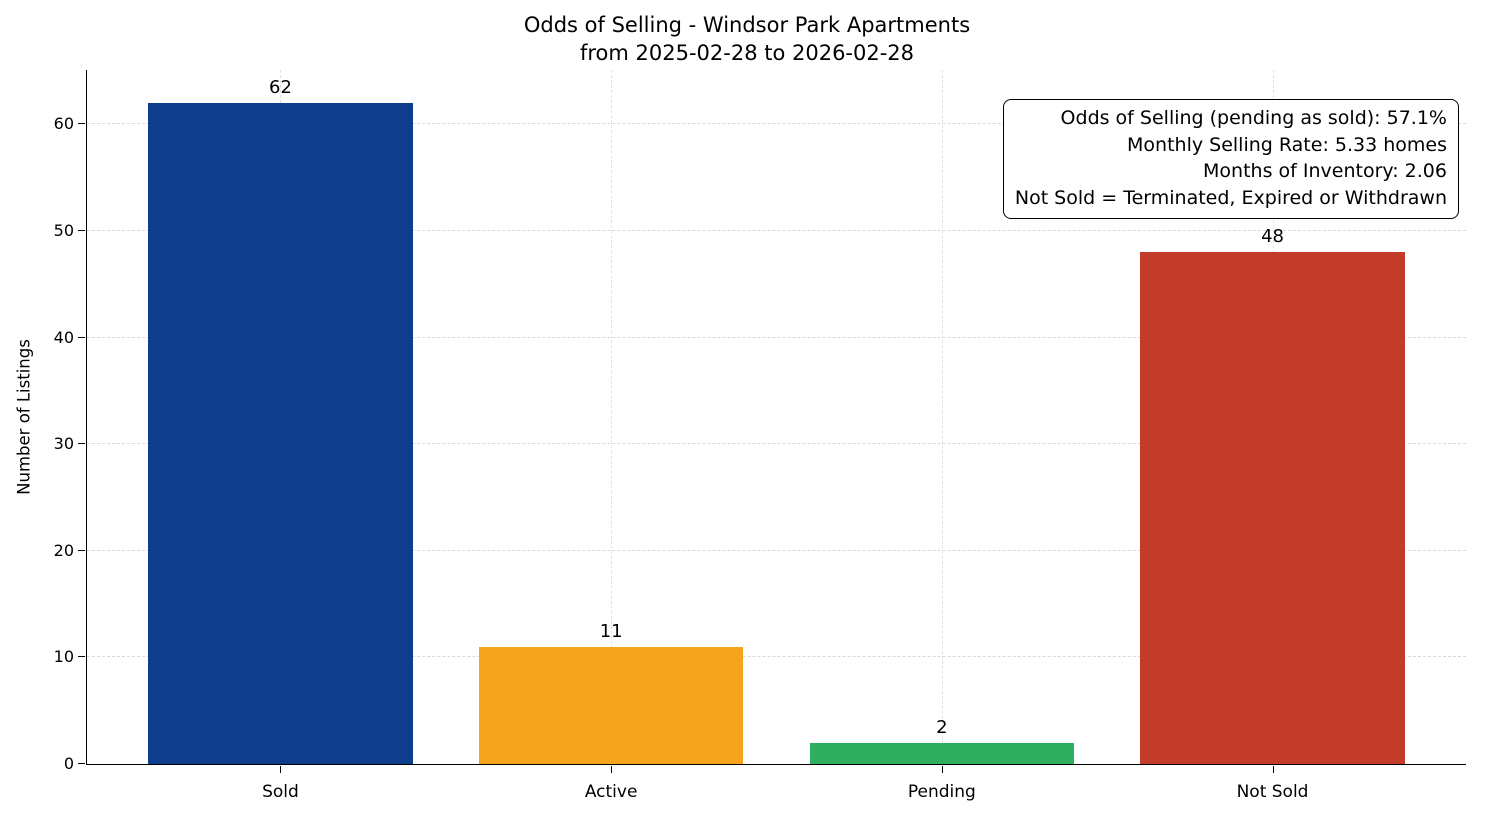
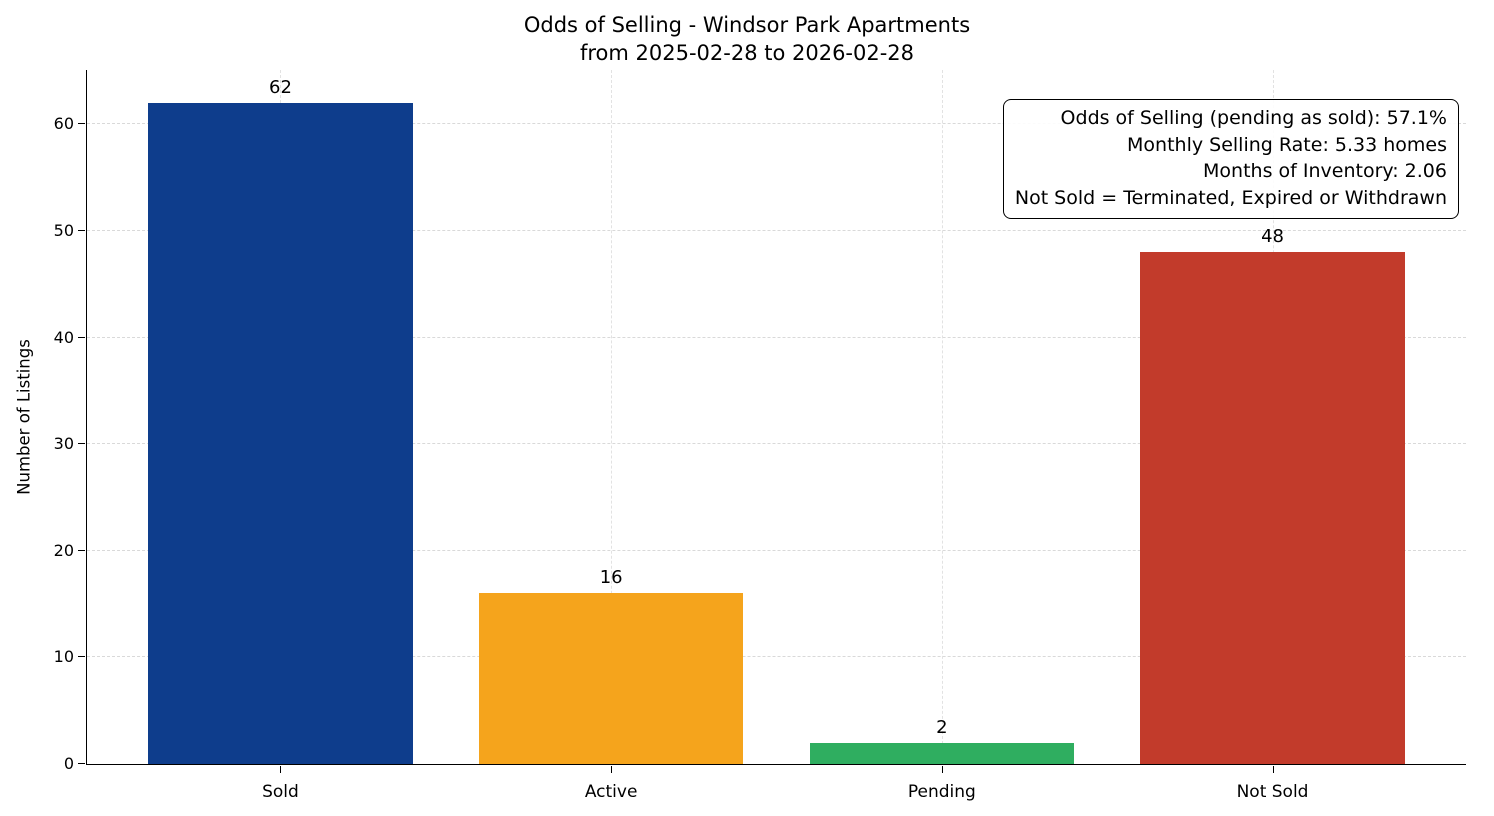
Active: 11 -> 16
